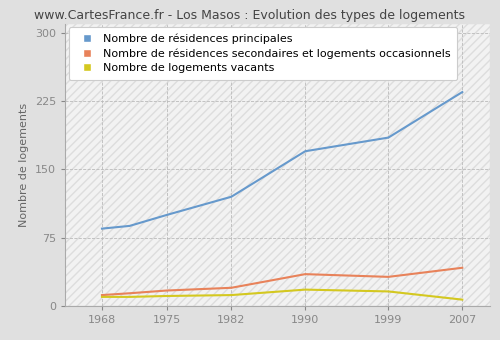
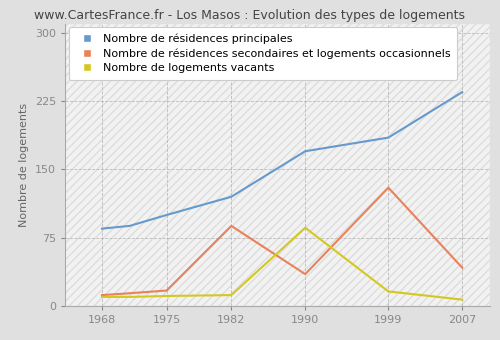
Nombre de résidences secondaires et logements occasionnels/1982: 20 -> 88
Nombre de logements vacants/1990: 18 -> 86
Nombre de résidences secondaires et logements occasionnels/1999: 32 -> 130
